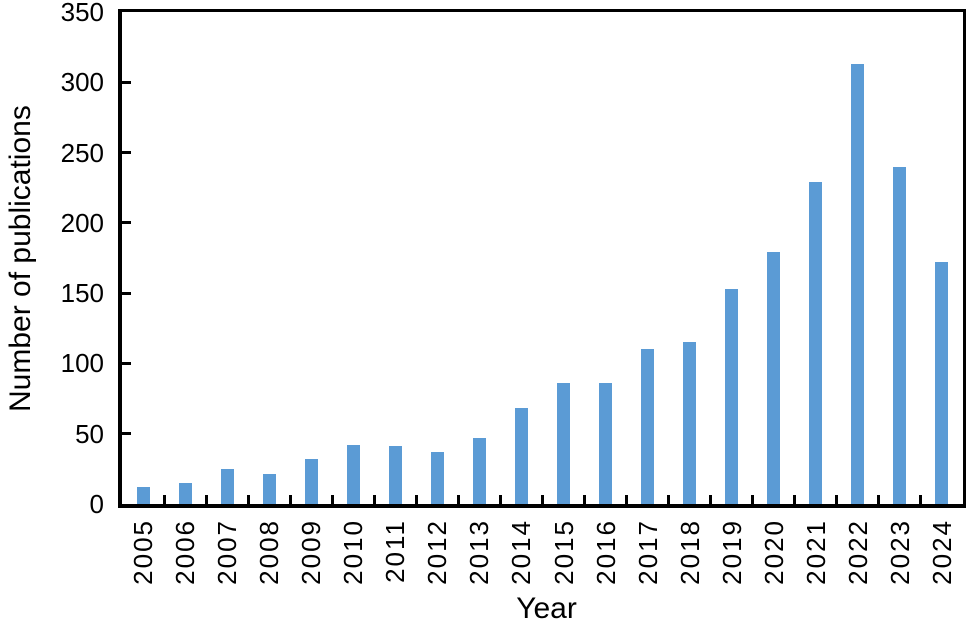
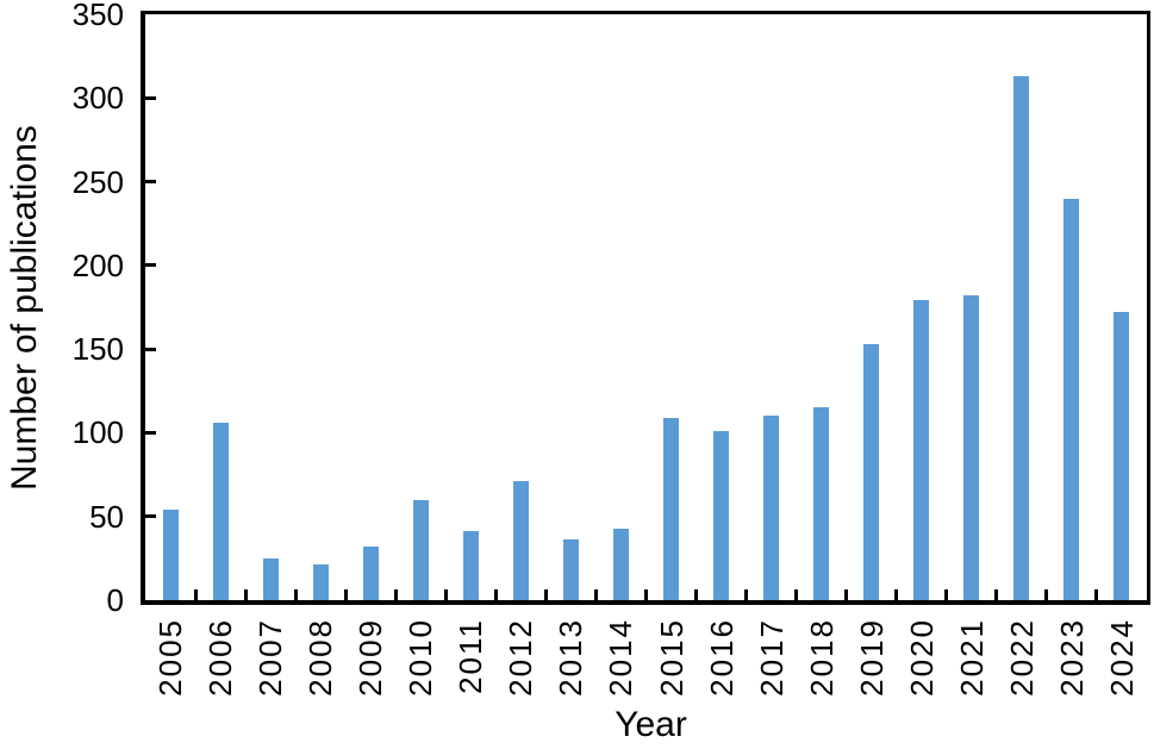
2005: 12 -> 54
2006: 15 -> 106
2010: 42 -> 60
2012: 37 -> 71
2013: 47 -> 36
2014: 68 -> 43
2015: 86 -> 109
2016: 86 -> 101
2021: 229 -> 182
